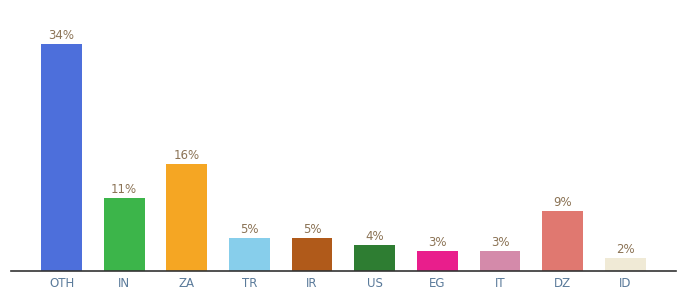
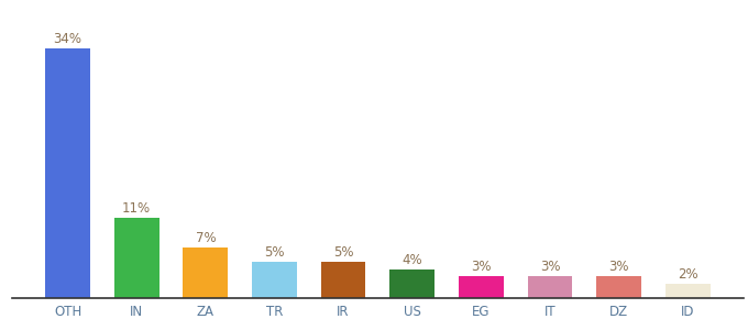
ZA: 16% -> 7%
DZ: 9% -> 3%
